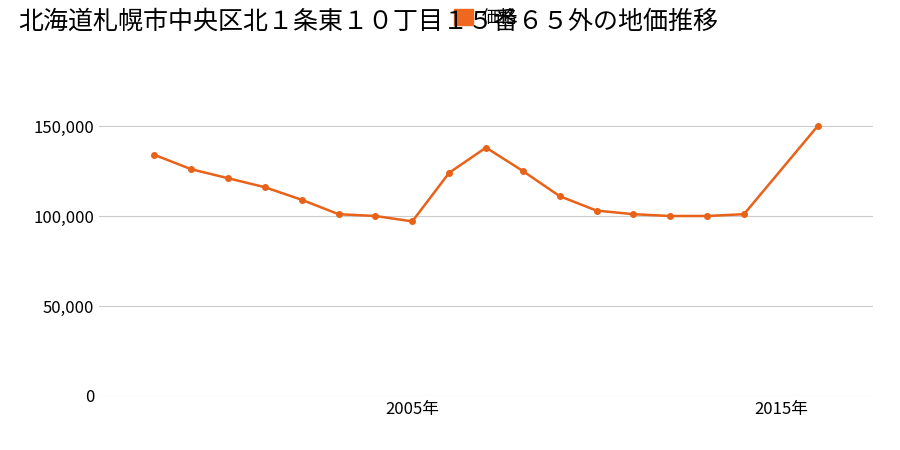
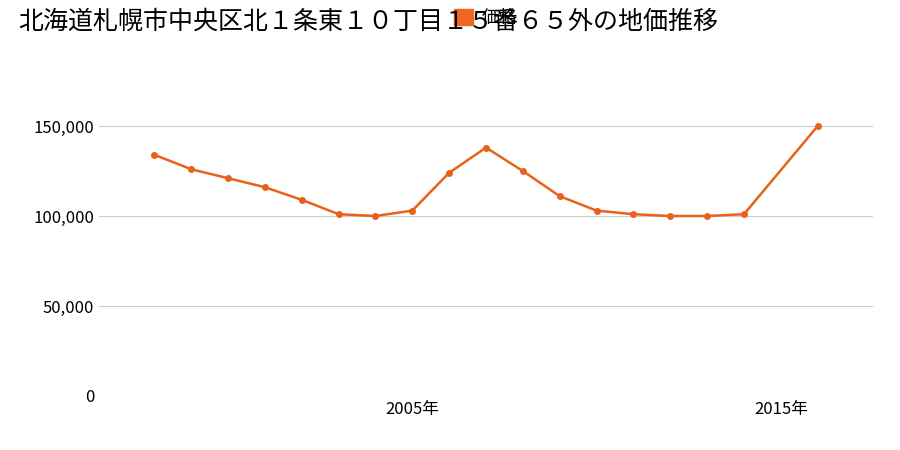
2005年: 97,000 -> 103,000
